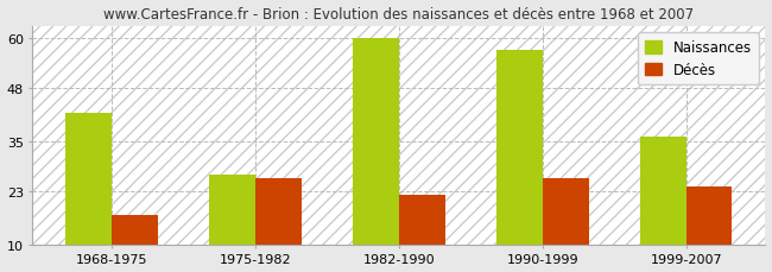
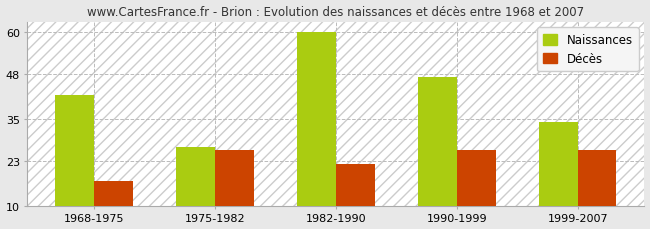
Naissances/1990-1999: 57 -> 47
Naissances/1999-2007: 36 -> 34
Décès/1999-2007: 24 -> 26
